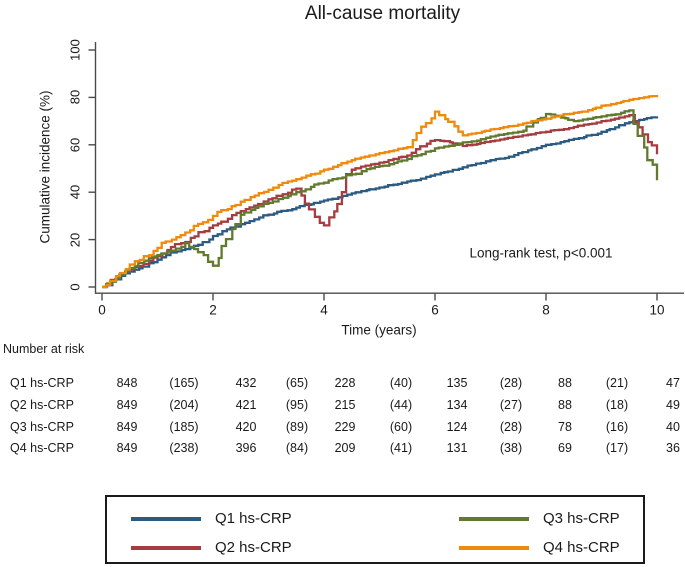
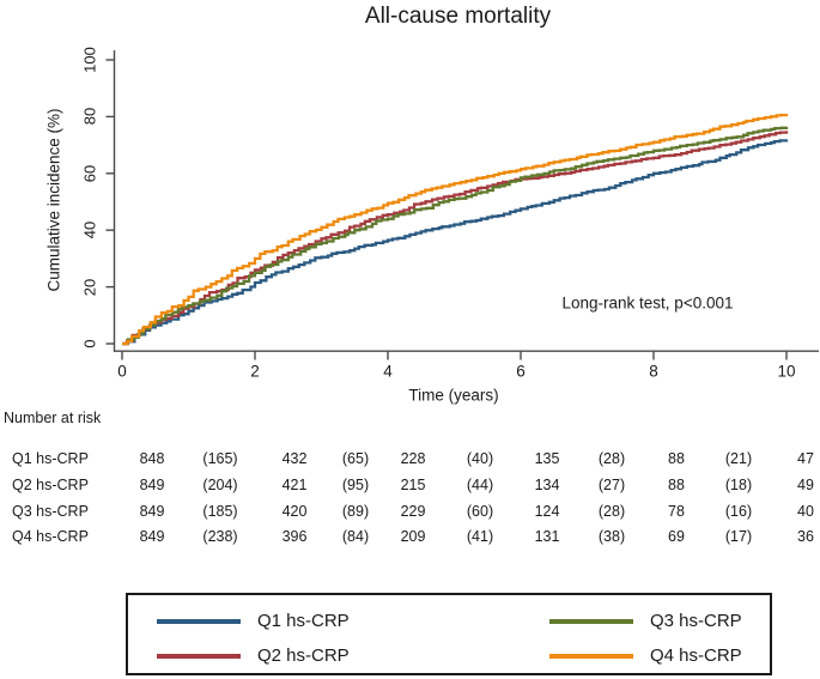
Q3 hs-CRP/2: 9 -> 25
Q2 hs-CRP/4: 26 -> 46
Q2 hs-CRP/6: 62 -> 58
Q4 hs-CRP/6: 74 -> 62
Q3 hs-CRP/8: 73 -> 68
Q2 hs-CRP/10: 56 -> 75
Q3 hs-CRP/10: 45 -> 76
